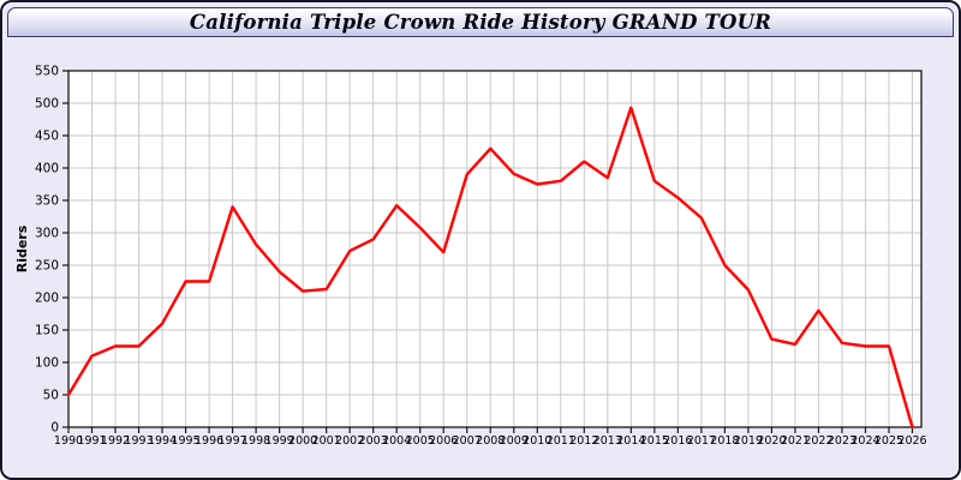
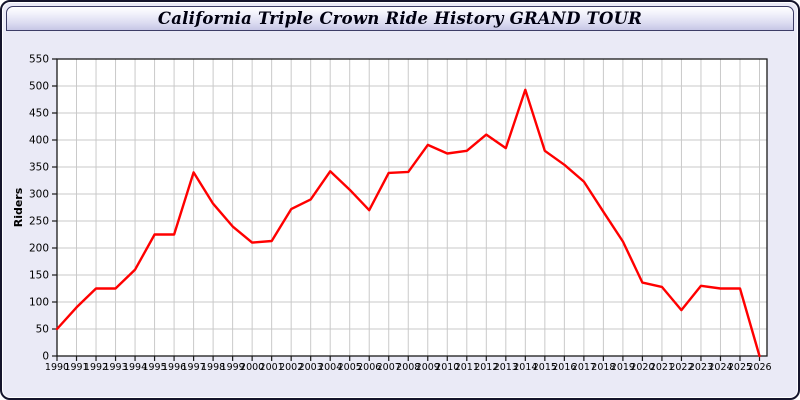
1991: 110 -> 90
2007: 390 -> 340
2008: 430 -> 340
2018: 250 -> 270
2022: 180 -> 80
